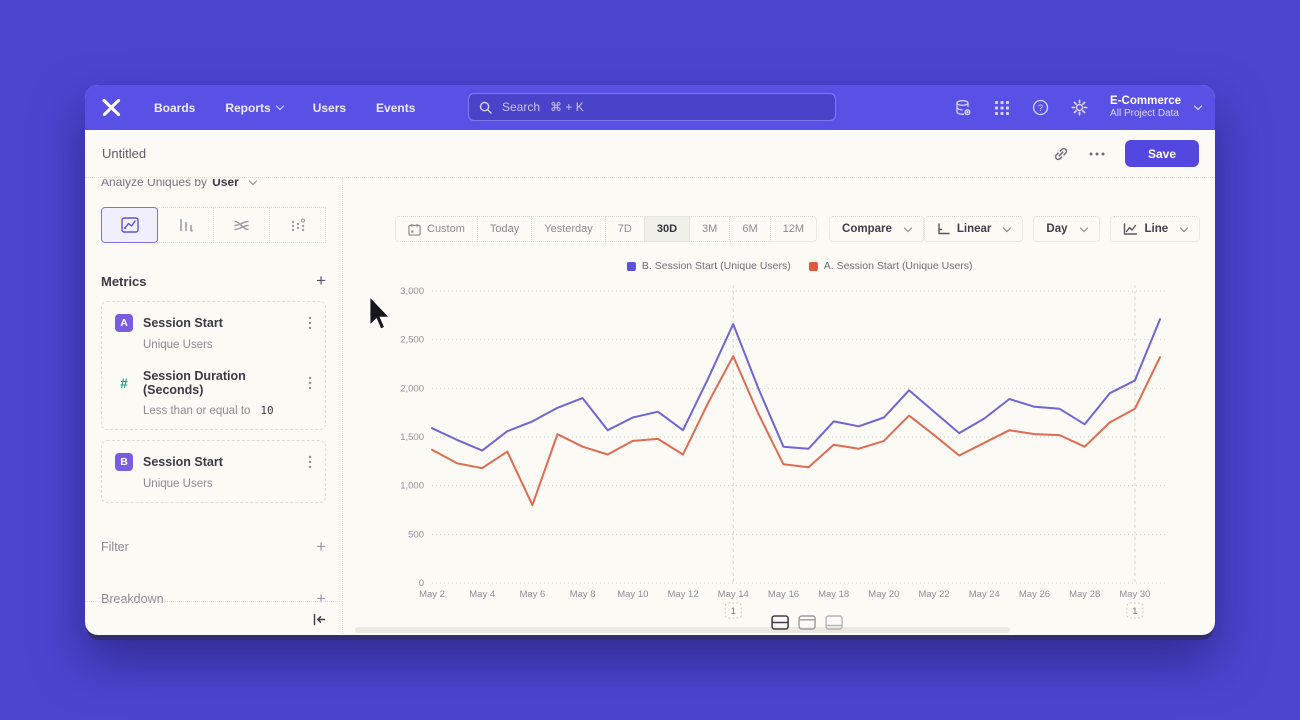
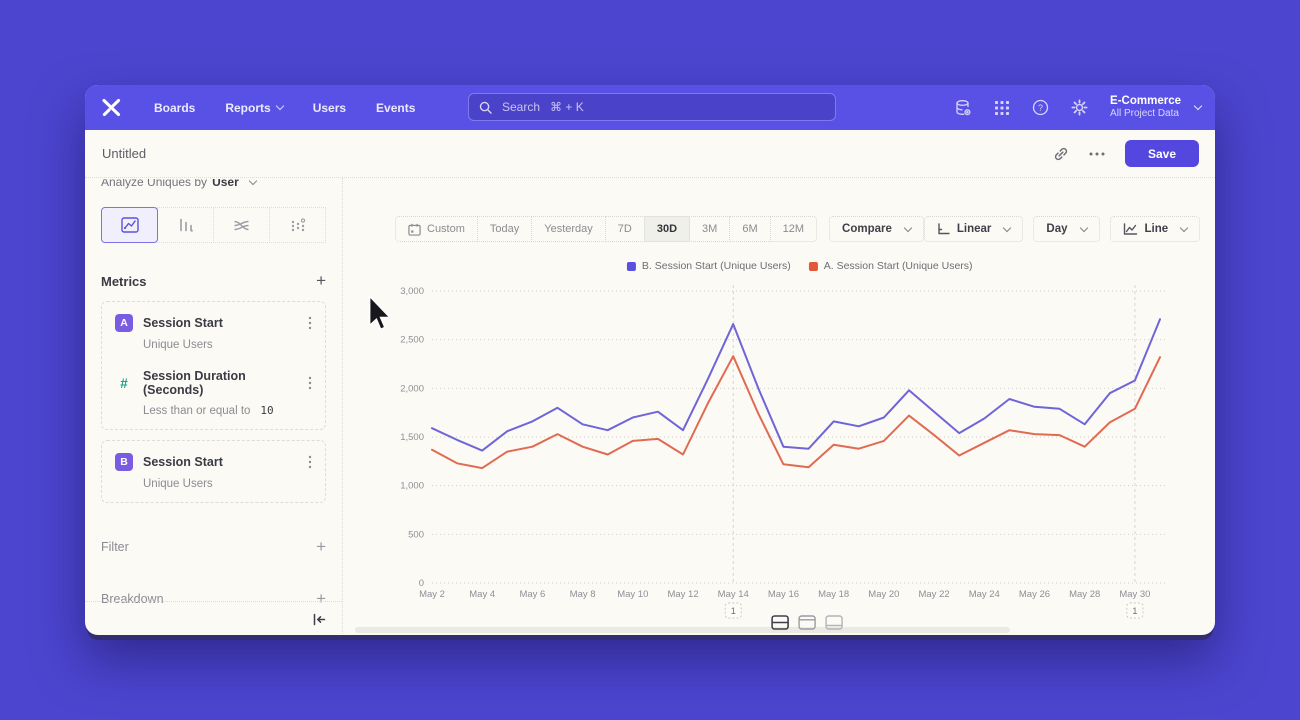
A. Session Start (Unique Users)/May 6: 800 -> 1400
B. Session Start (Unique Users)/May 8: 1900 -> 1600
